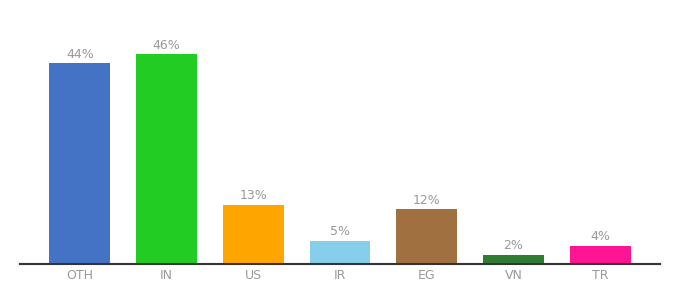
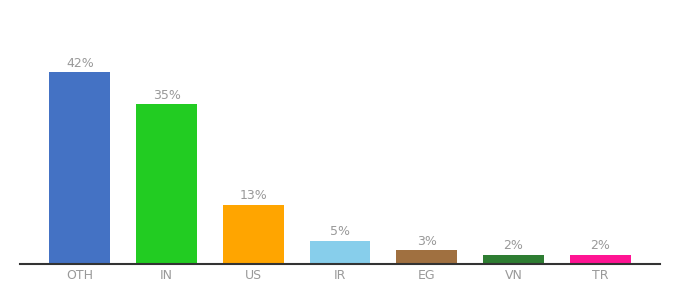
OTH: 44% -> 42%
IN: 46% -> 35%
EG: 12% -> 3%
TR: 4% -> 2%
